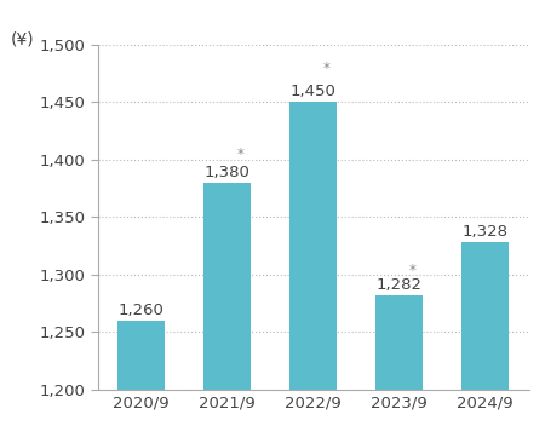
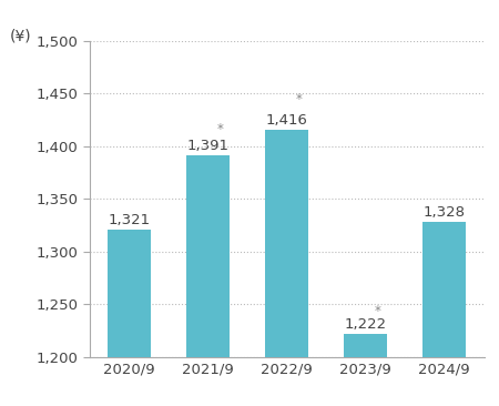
2020/9: 1,260 -> 1,321
2021/9: 1,380 -> 1,391
2022/9: 1,450 -> 1,416
2023/9: 1,282 -> 1,222
